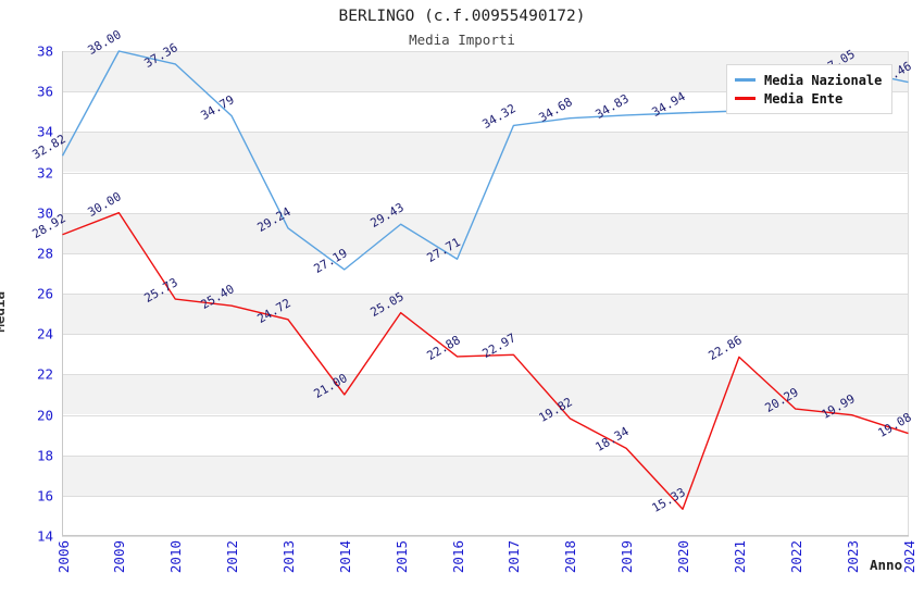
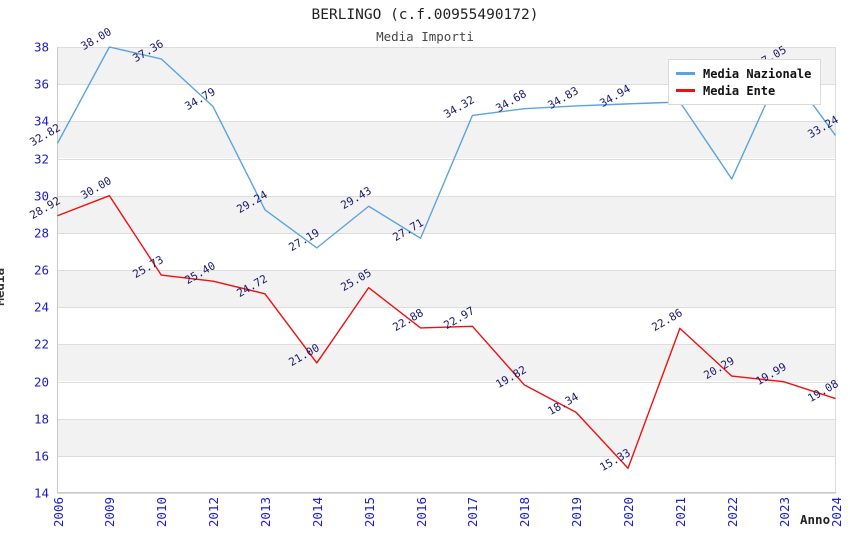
Media Nazionale/2022: 34.9 -> 30.9
Media Nazionale/2024: 36.46 -> 33.24
